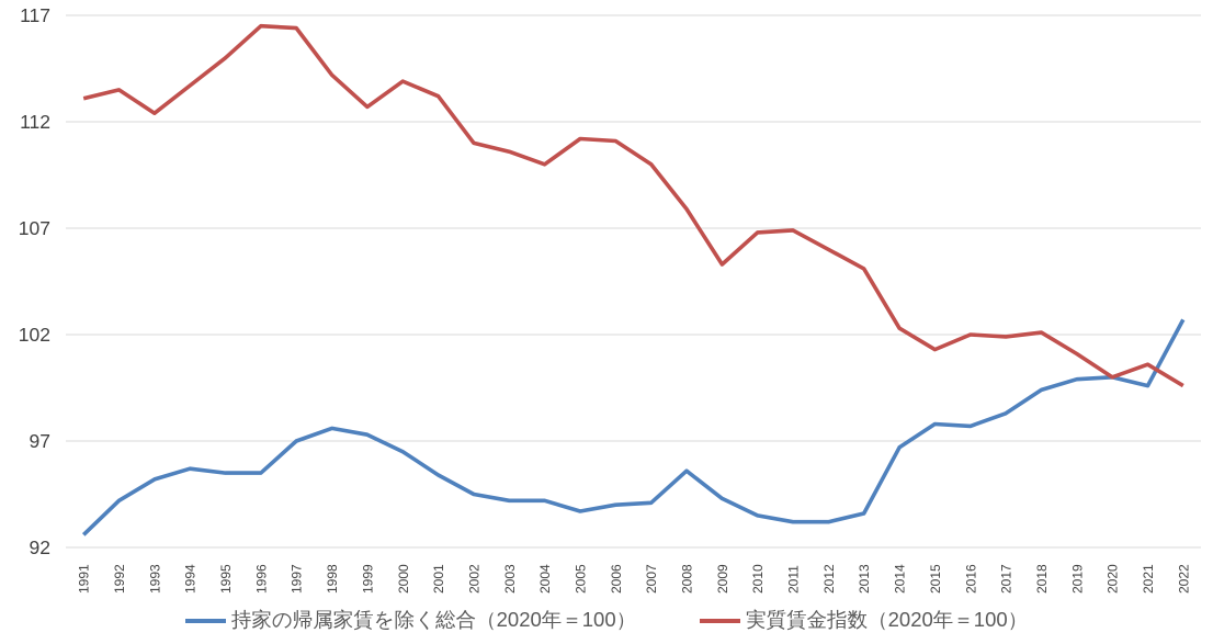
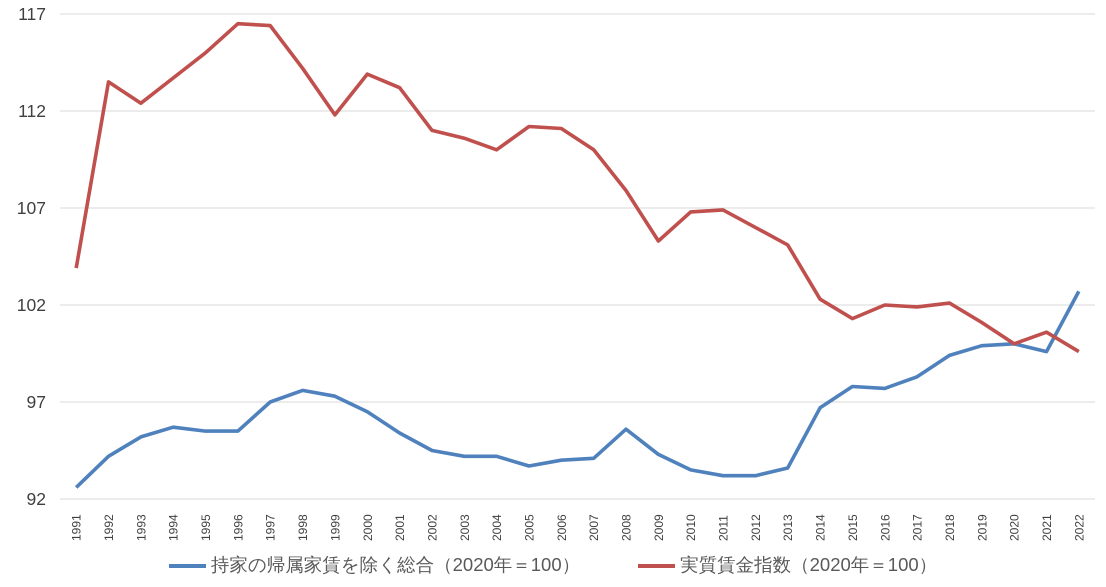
実質賃金指数（2020年＝100）/1991: 113.1 -> 103.9
実質賃金指数（2020年＝100）/1999: 112.7 -> 111.8
